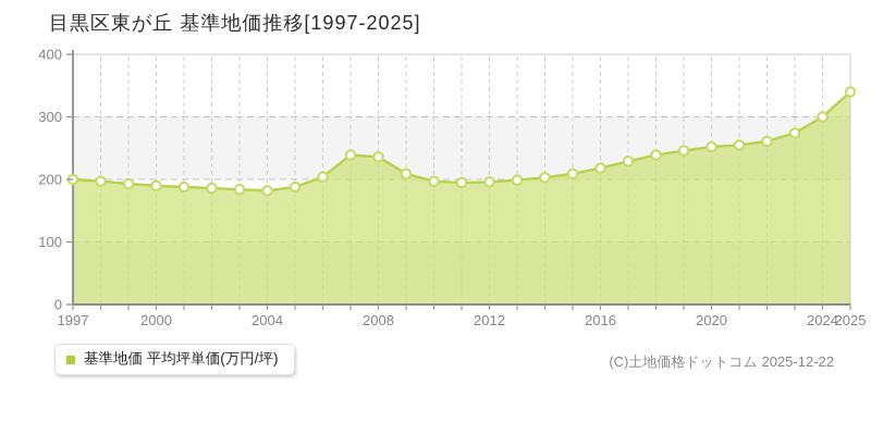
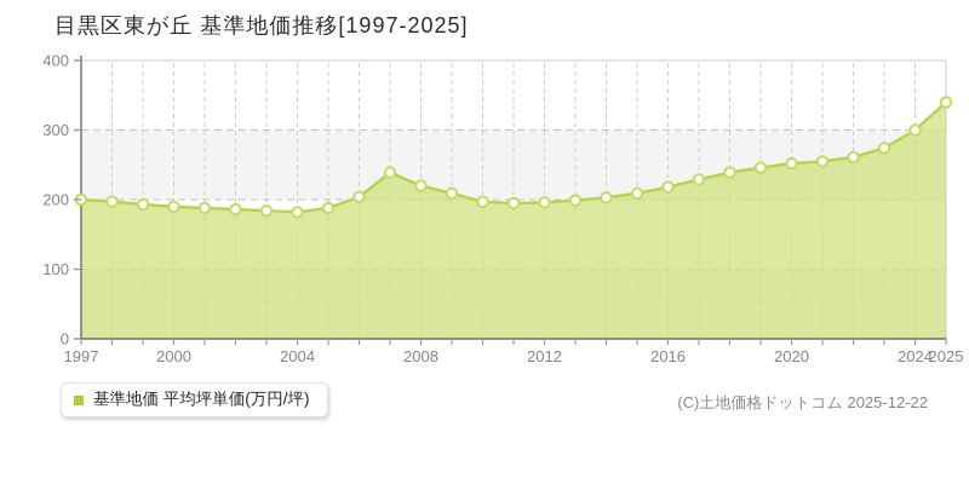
2008: 240 -> 220
